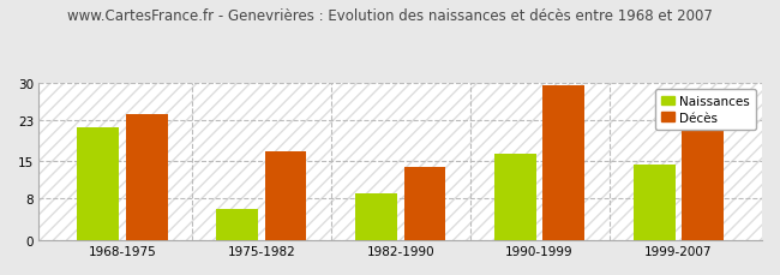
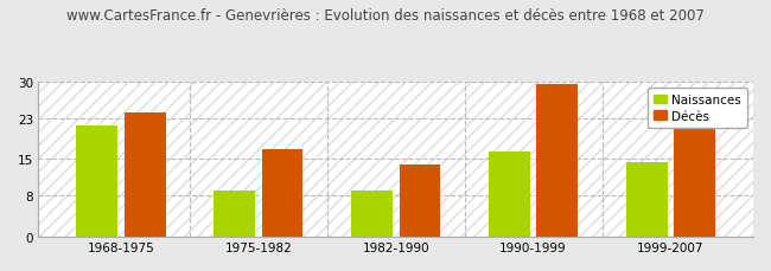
Naissances/1975-1982: 6.0 -> 9.0
